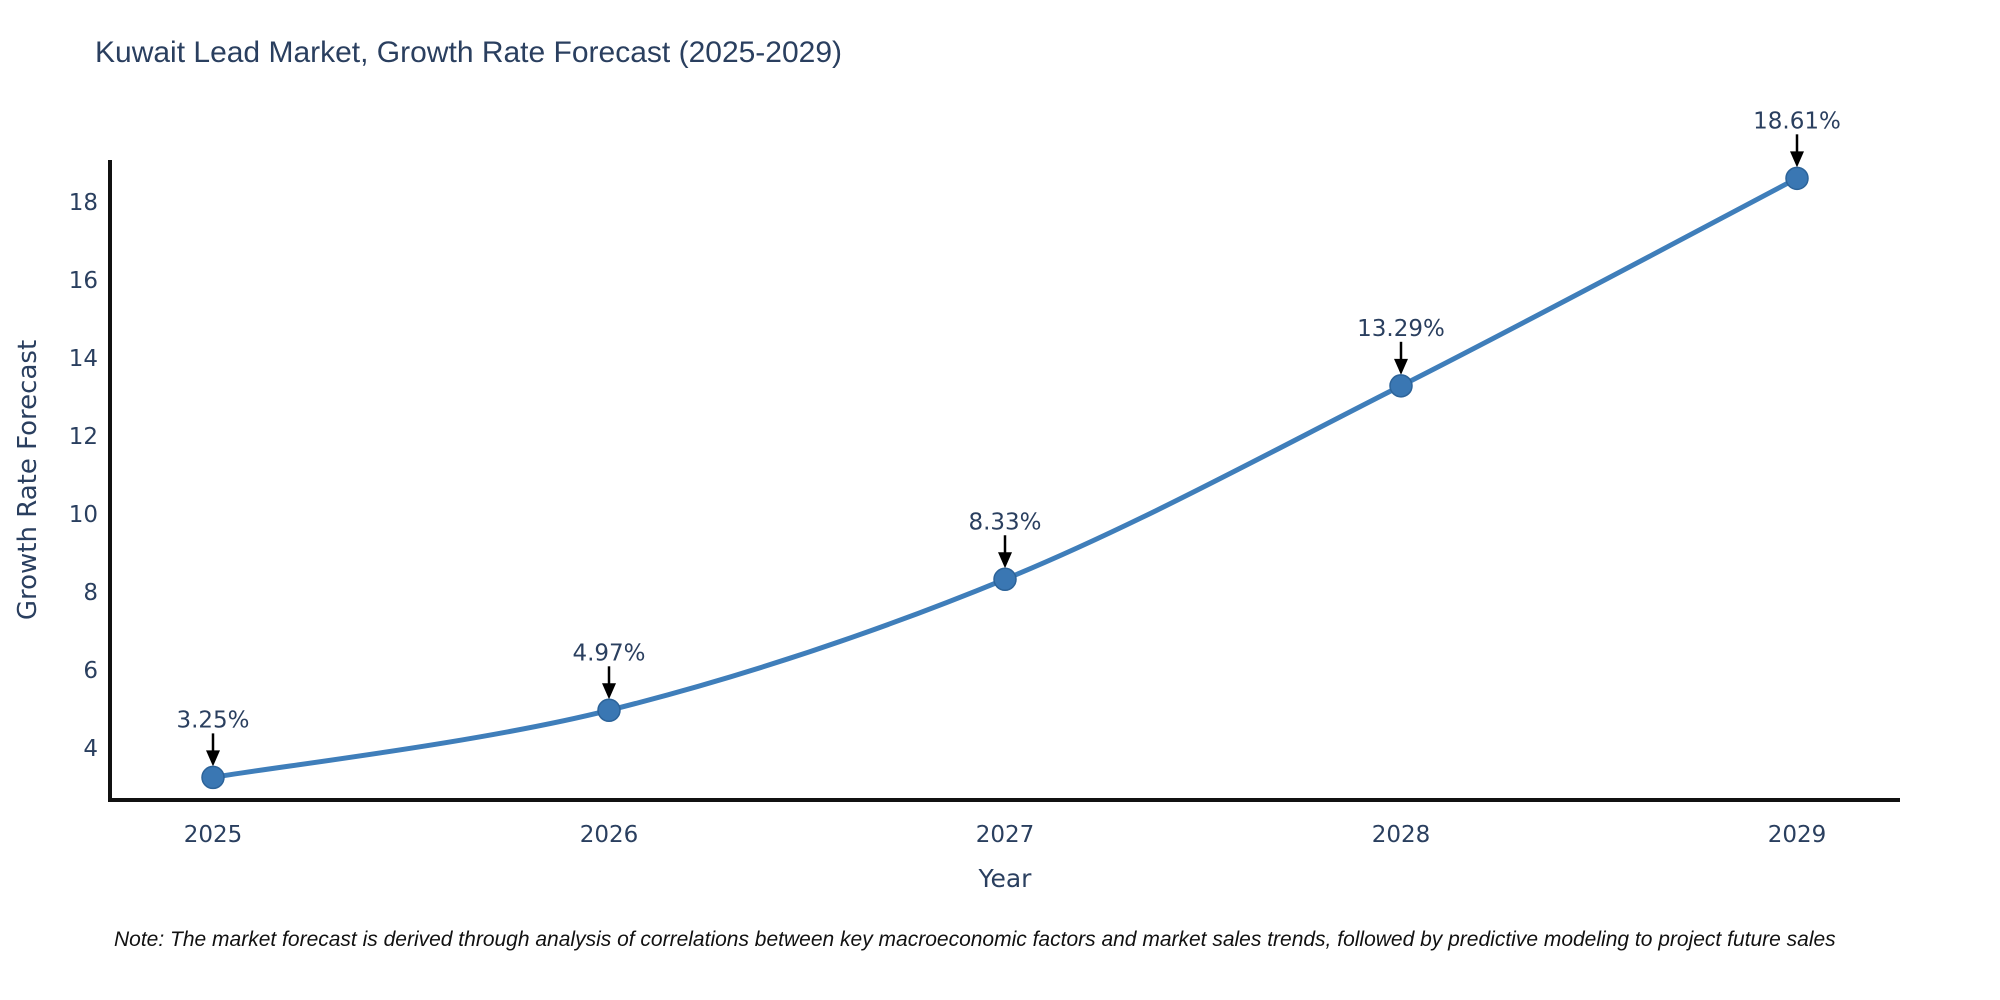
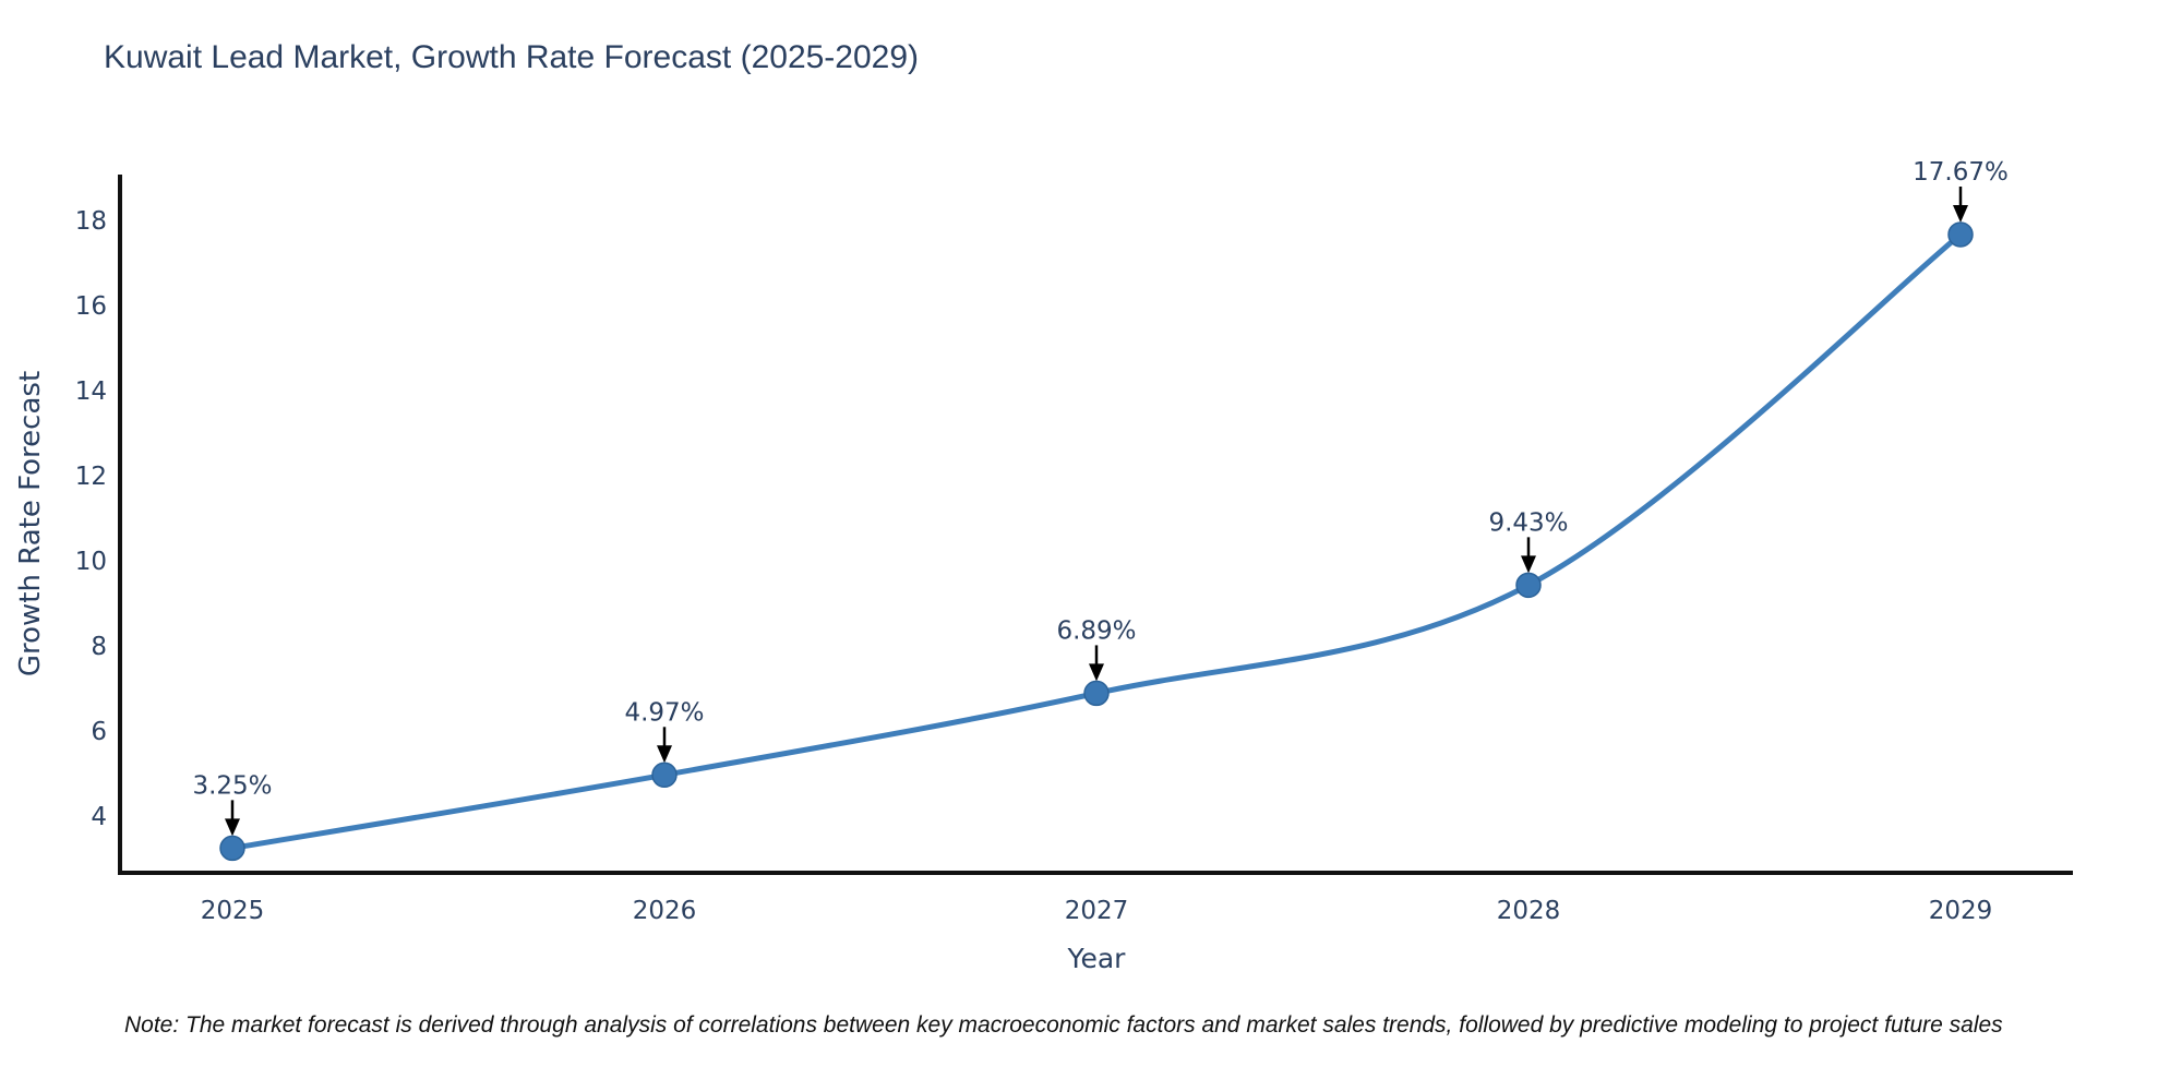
2027: 8.33% -> 6.89%
2028: 13.29% -> 9.43%
2029: 18.61% -> 17.67%
